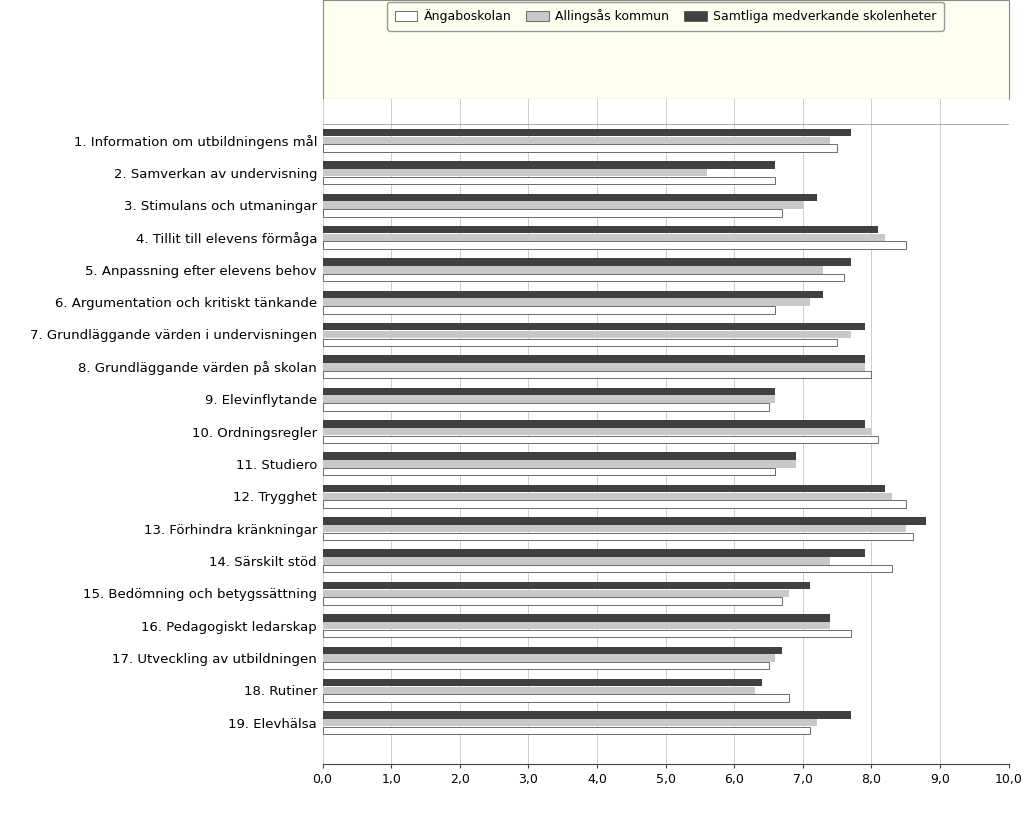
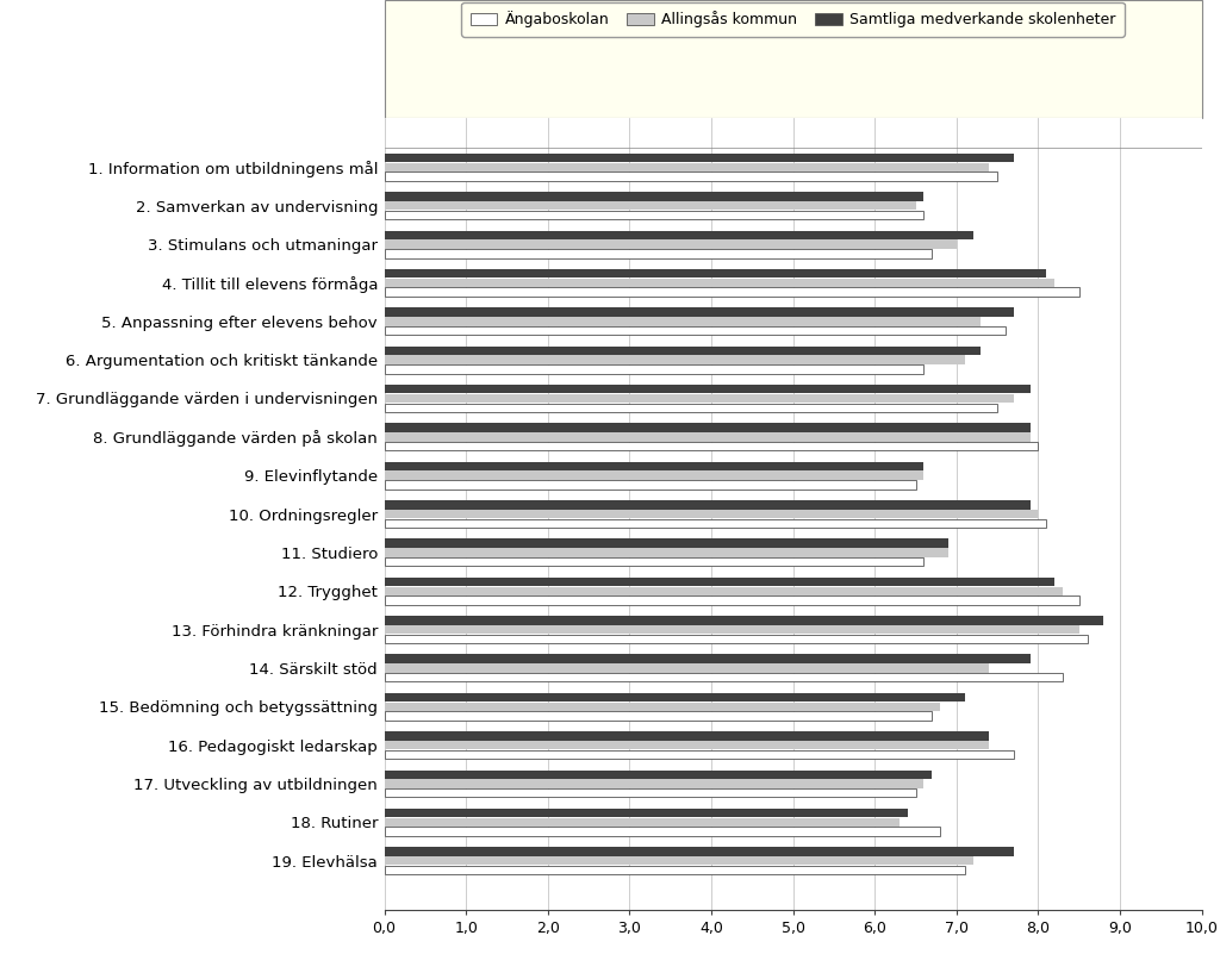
Allingsås kommun/2. Samverkan av undervisning: 5,6 -> 6,5
